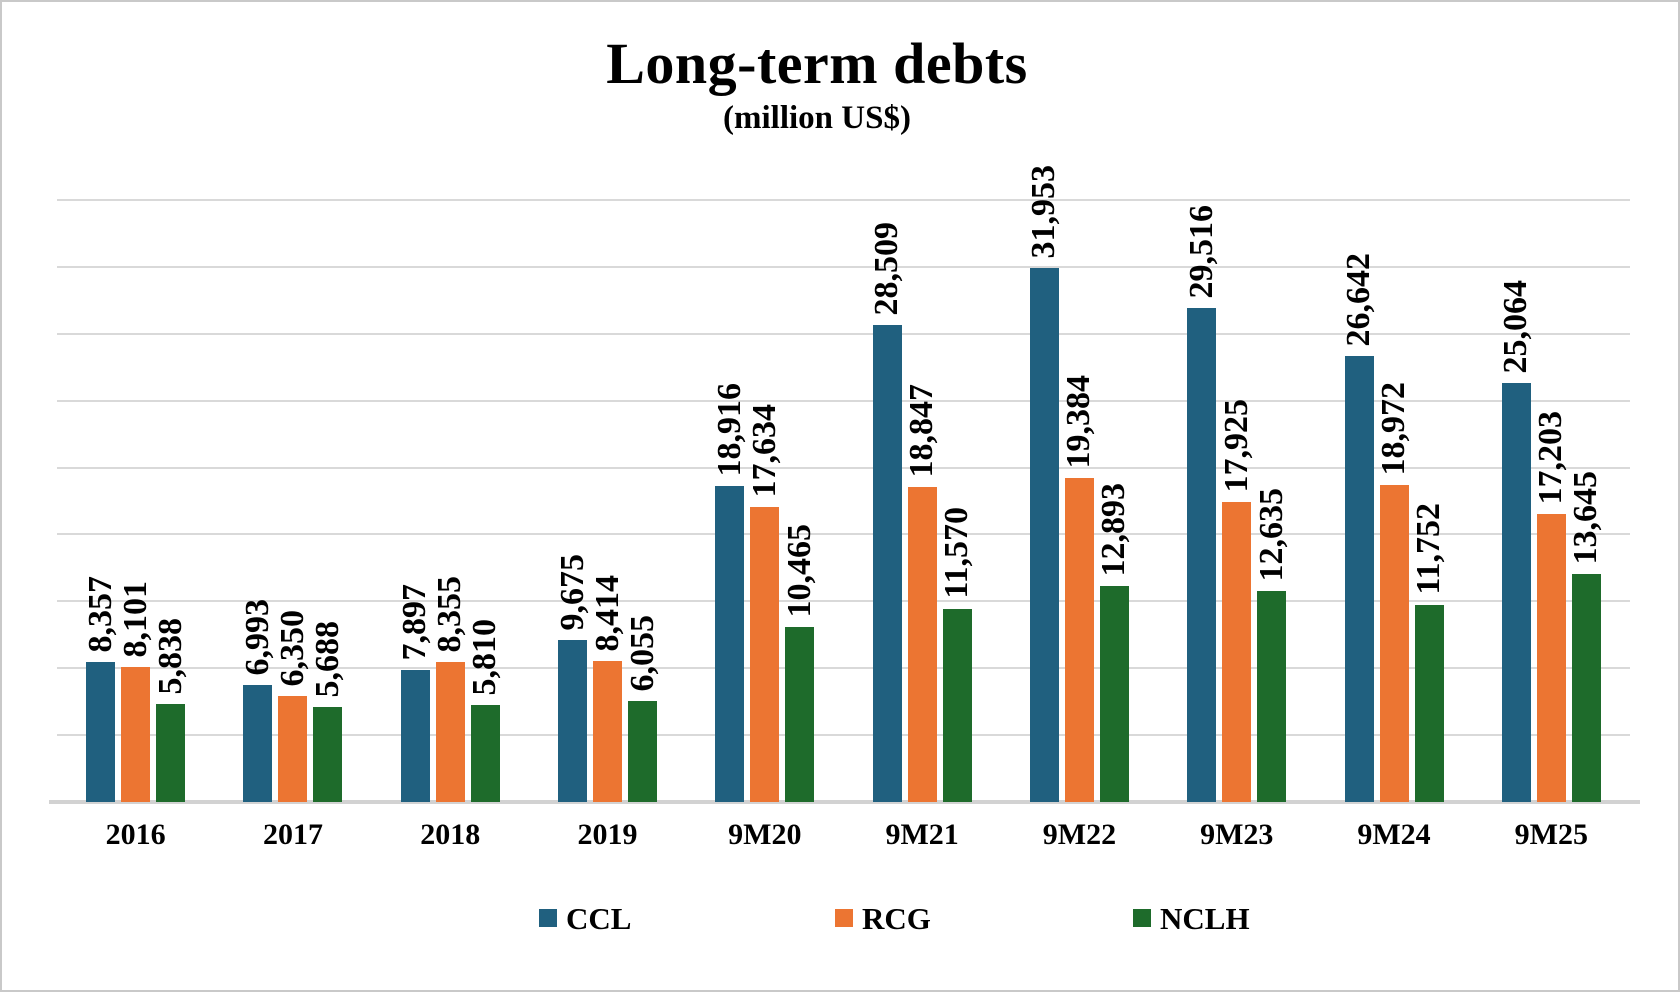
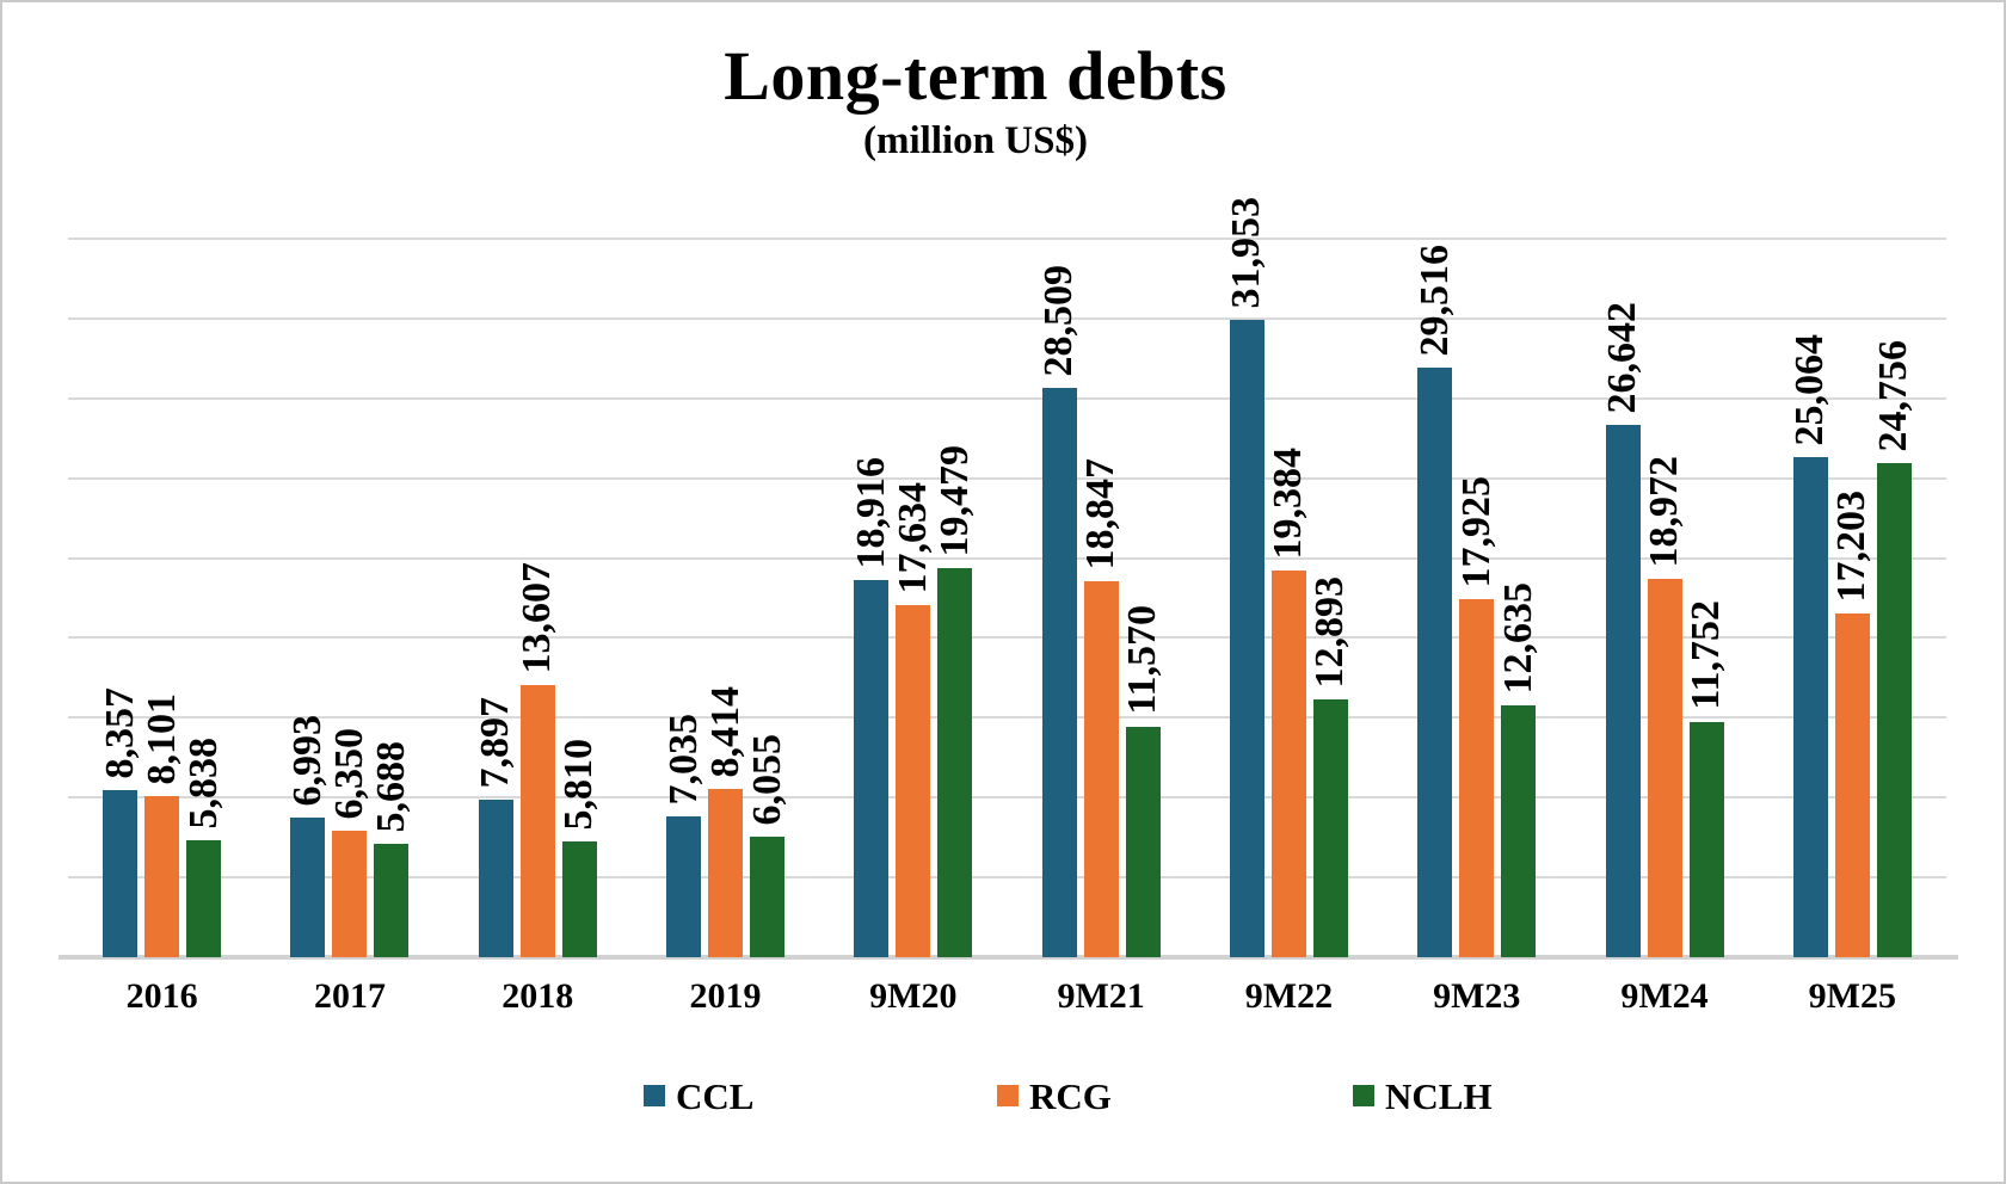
RCG/2018: 8,355 -> 13,607
CCL/2019: 9,675 -> 7,035
NCLH/9M20: 10,465 -> 19,479
NCLH/9M25: 13,645 -> 24,756
